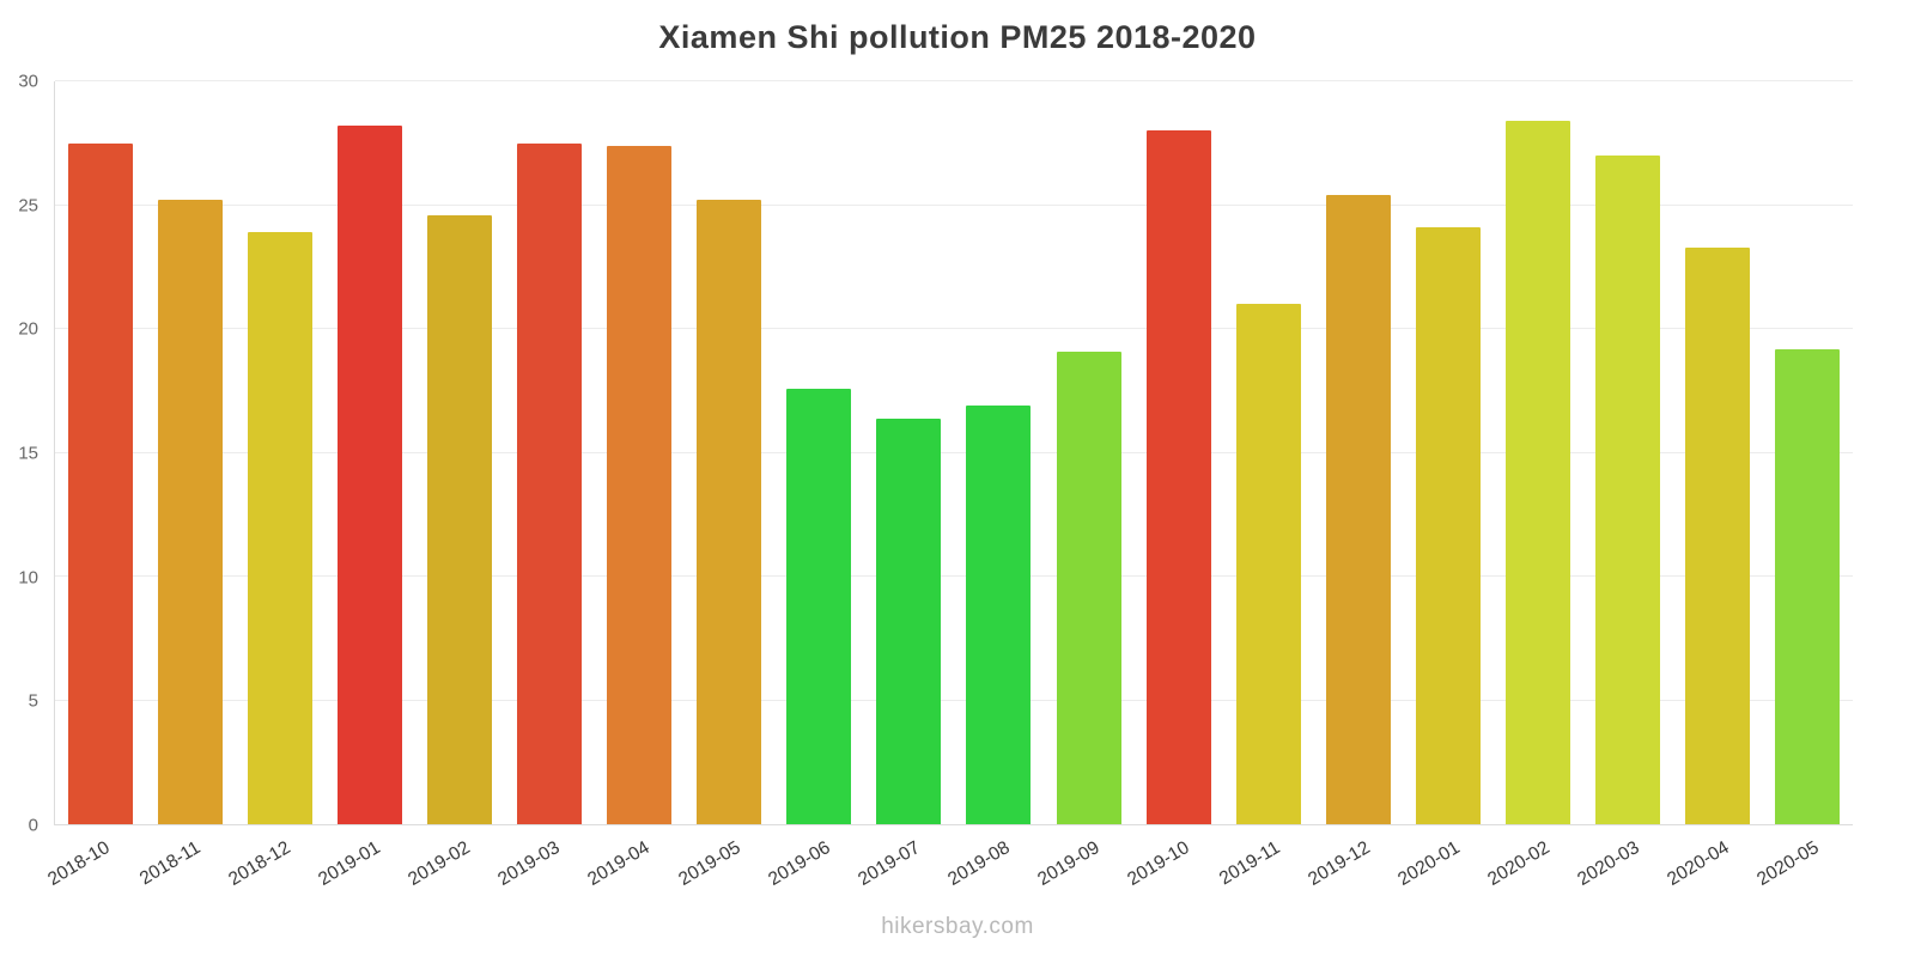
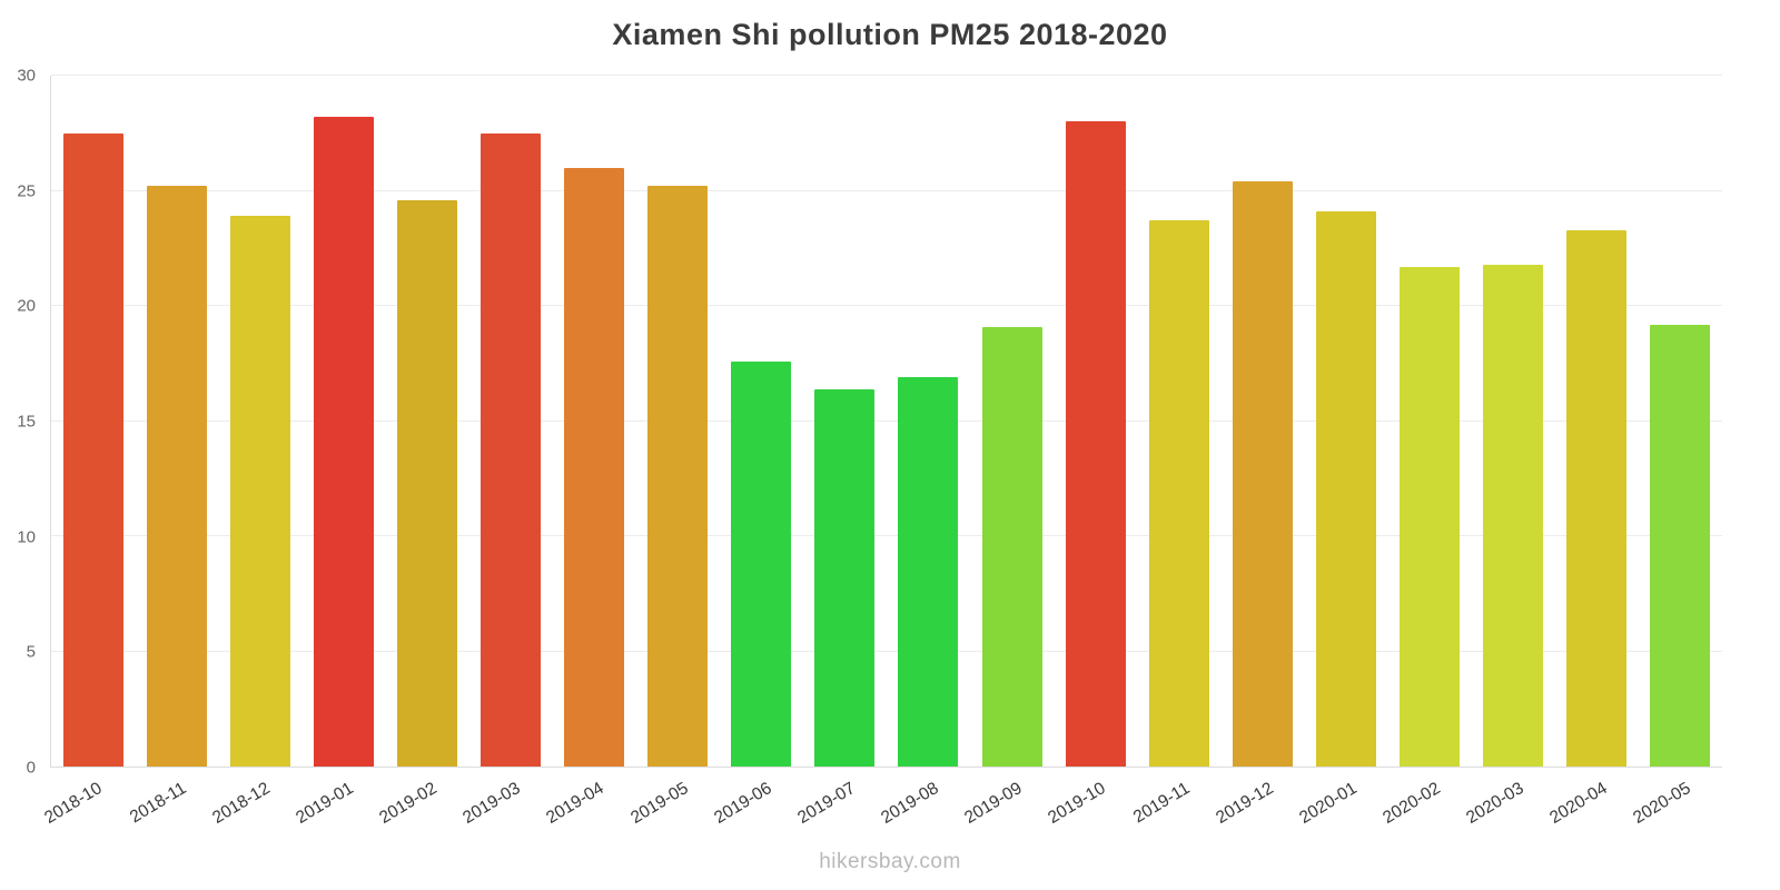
2019-04: 27.4 -> 26.0
2019-11: 21.0 -> 23.7
2020-02: 28.4 -> 21.7
2020-03: 27.0 -> 21.8
